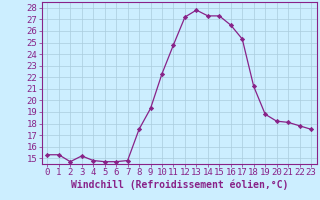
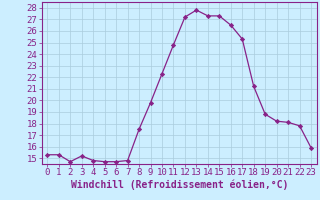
9: 19.3 -> 19.8
23: 17.5 -> 15.9
